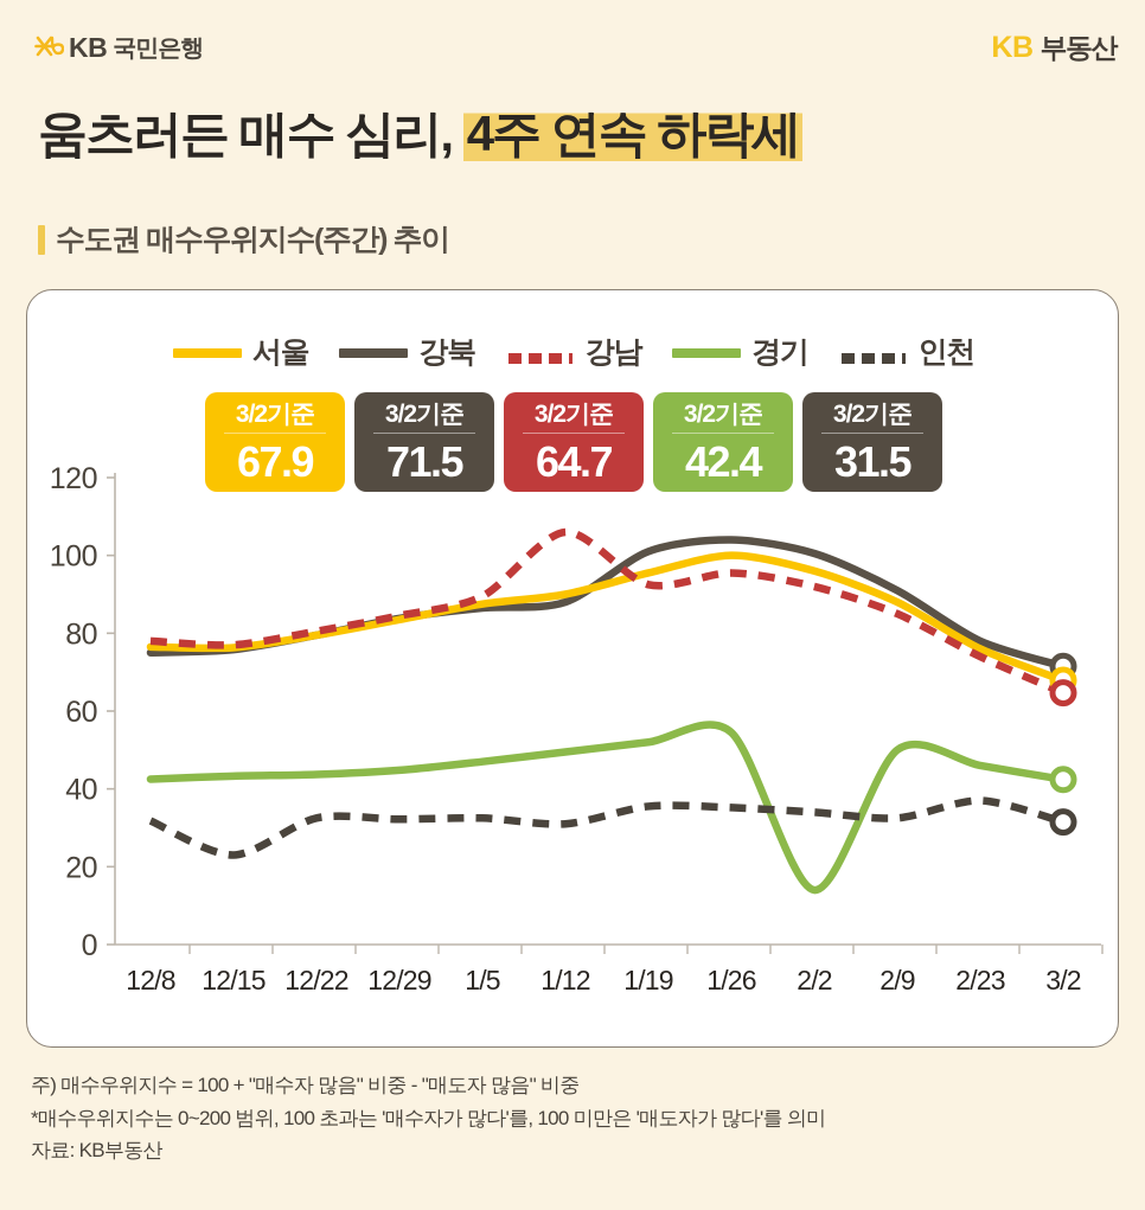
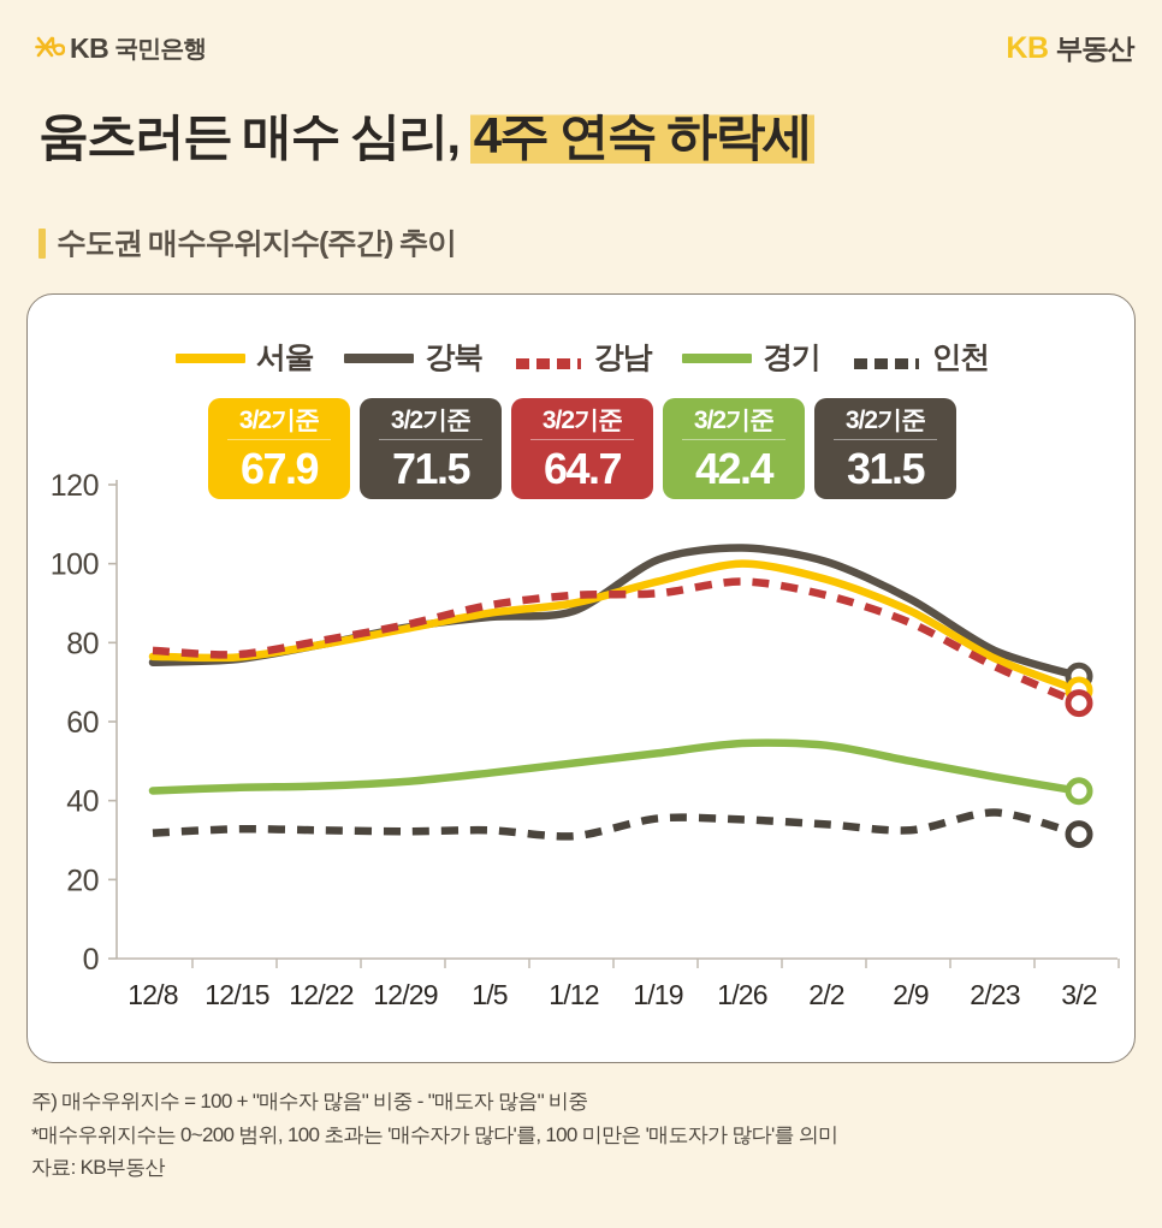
인천/12/15: 23 -> 33
강남/1/12: 106 -> 92
경기/2/2: 14 -> 54
